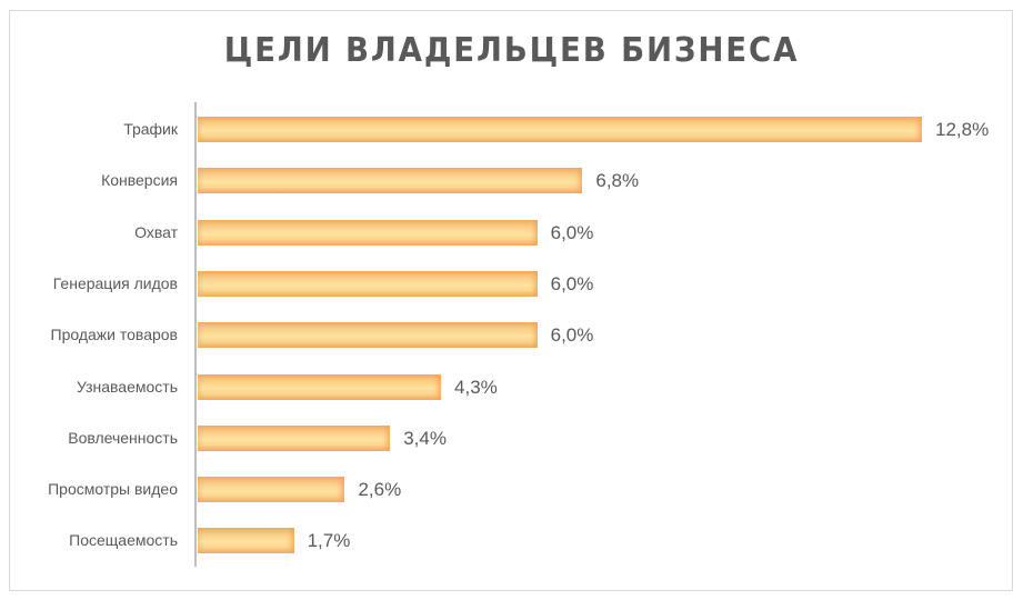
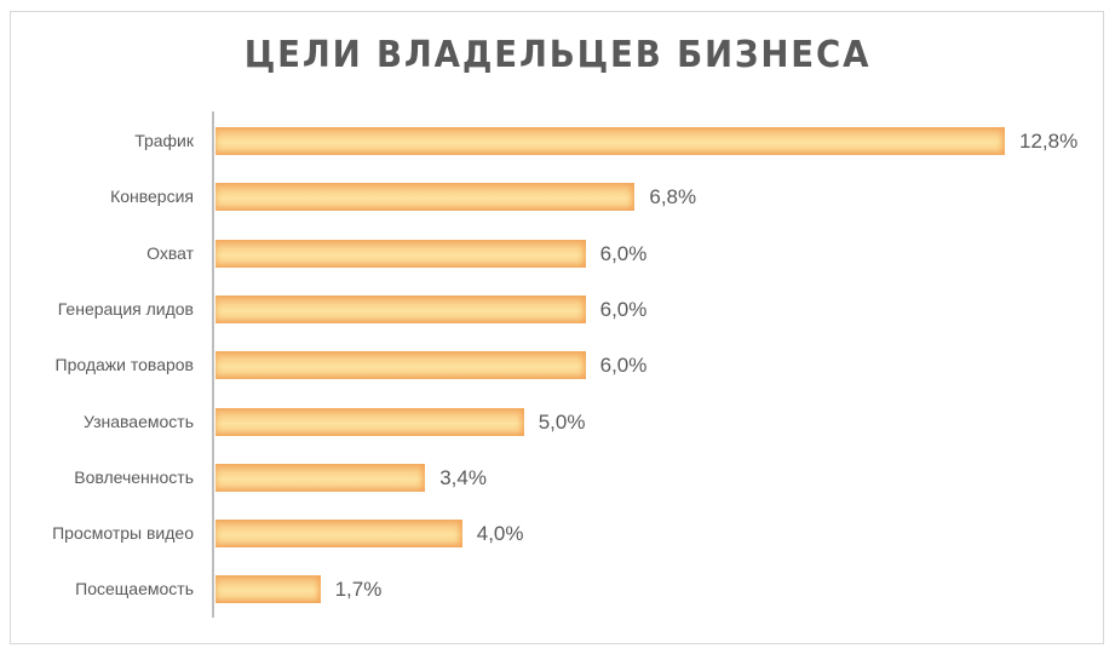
Узнаваемость: 4,3% -> 5,0%
Просмотры видео: 2,6% -> 4,0%
